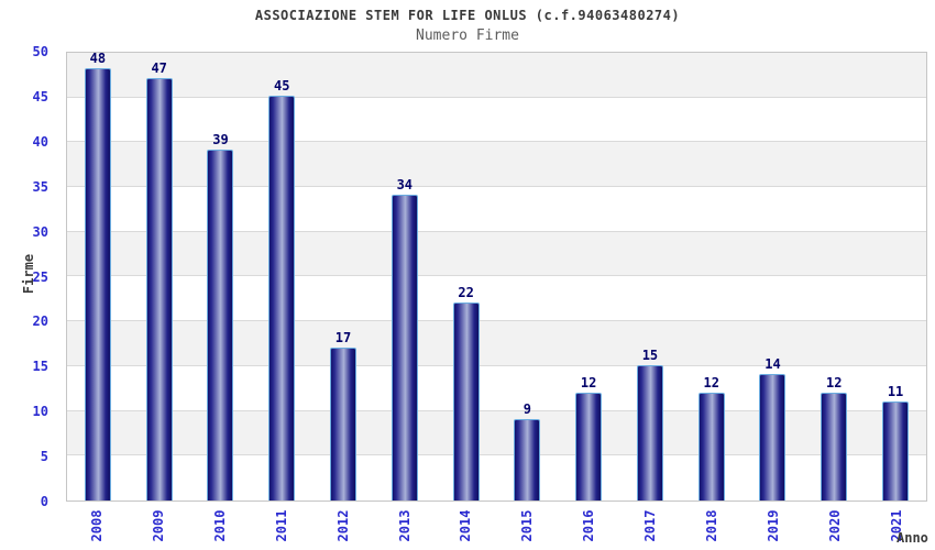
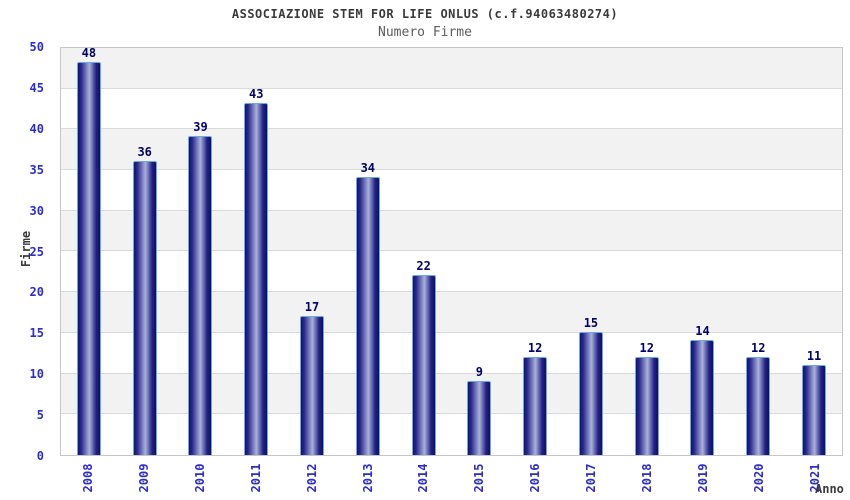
2009: 47 -> 36
2011: 45 -> 43
